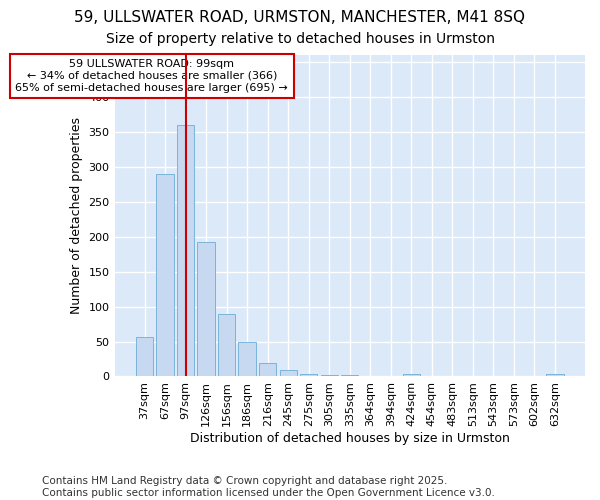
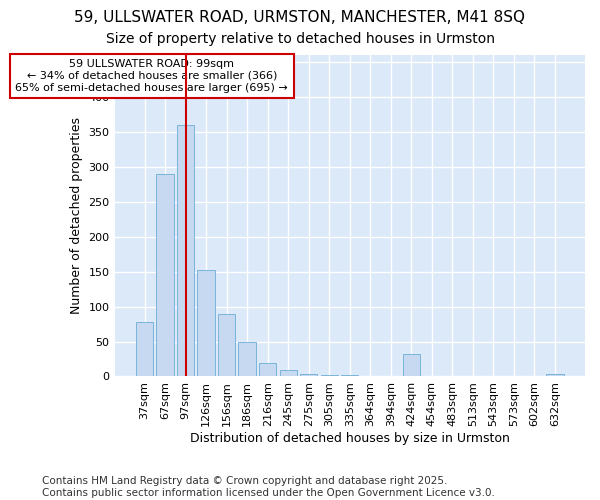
37sqm: 57 -> 78
126sqm: 192 -> 152
424sqm: 3 -> 32
